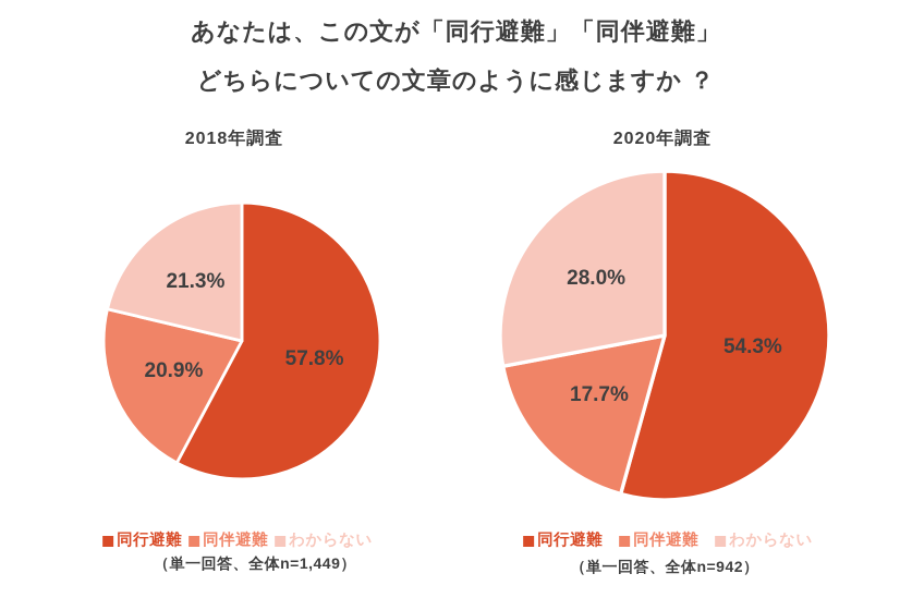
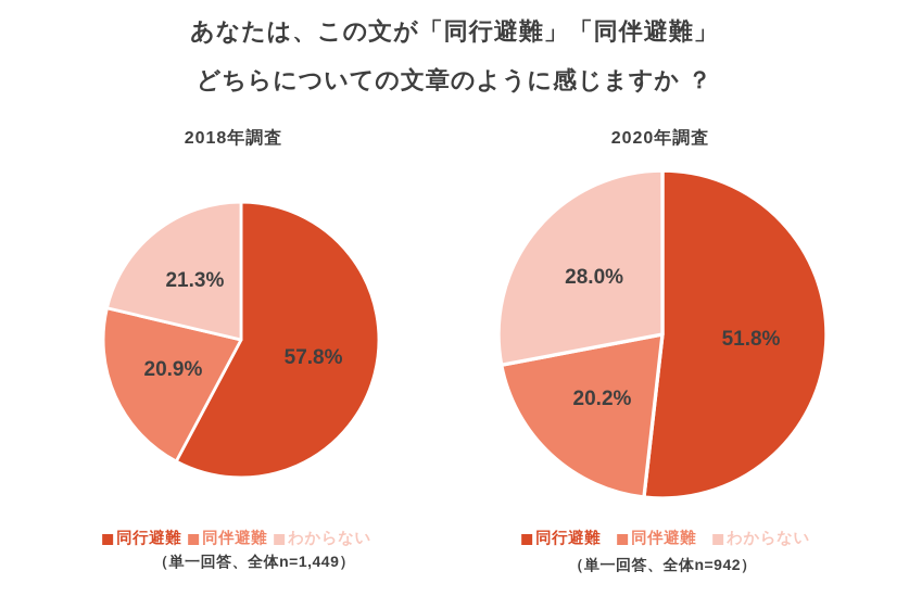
2020年調査/同行避難: 54.3% -> 51.8%
2020年調査/同伴避難: 17.7% -> 20.2%
